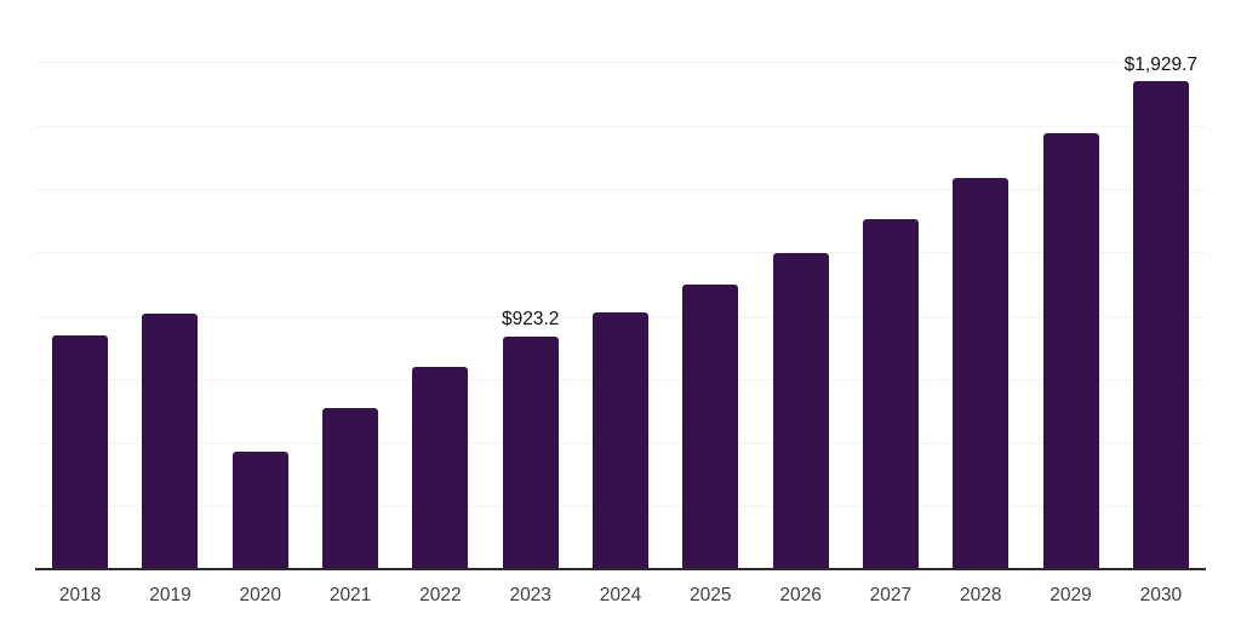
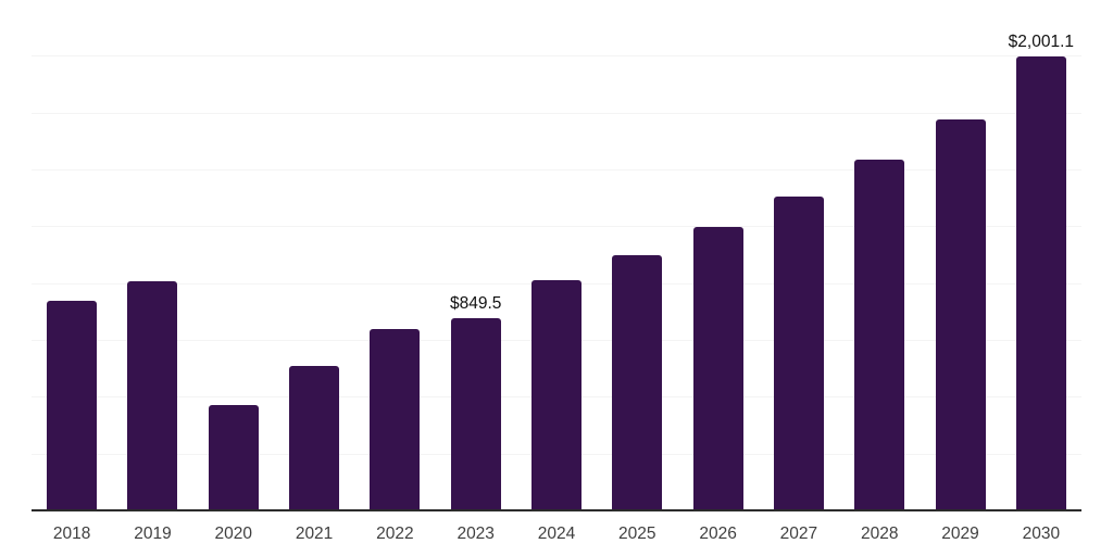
2023: $923.2 -> $849.5
2030: $1,929.7 -> $2,001.1
